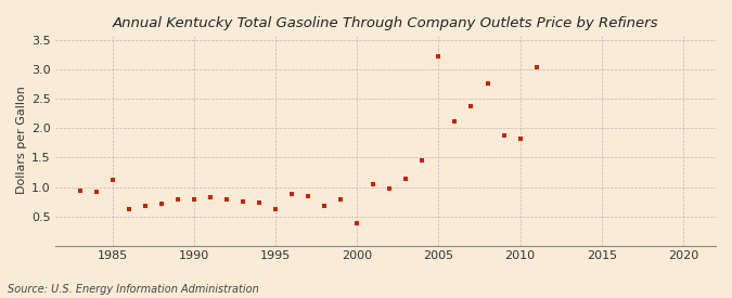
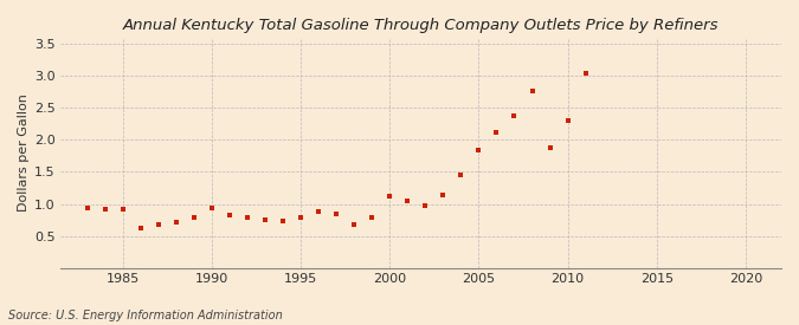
1985: 1.12 -> 0.91
1990: 0.78 -> 0.93
1995: 0.62 -> 0.78
2000: 0.38 -> 1.12
2005: 3.22 -> 1.85
2010: 1.82 -> 2.30
